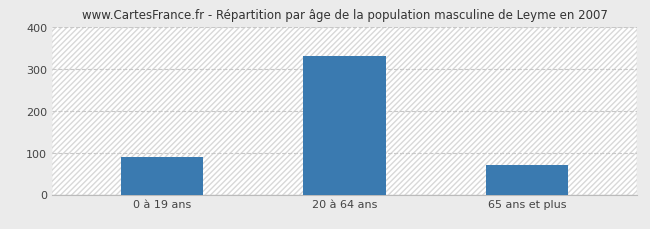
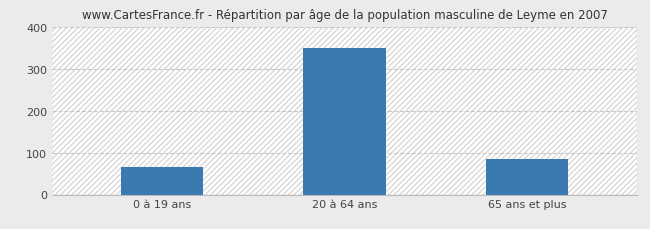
0 à 19 ans: 90 -> 65
20 à 64 ans: 330 -> 350
65 ans et plus: 70 -> 85
